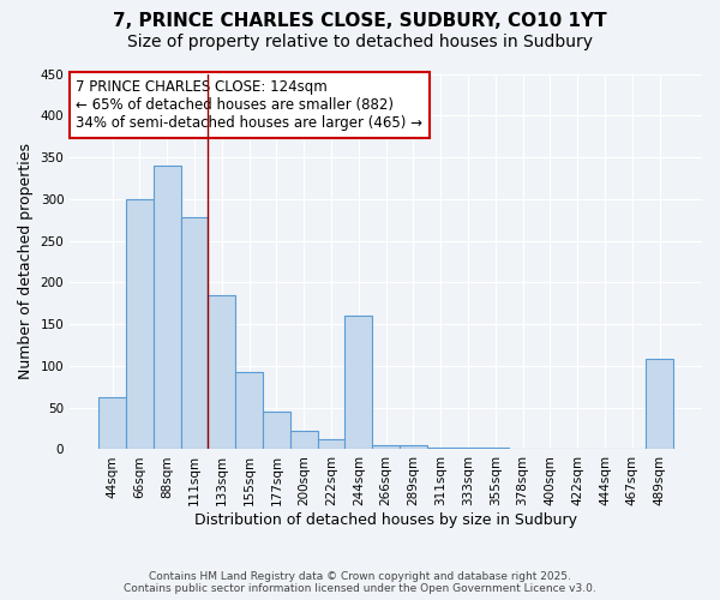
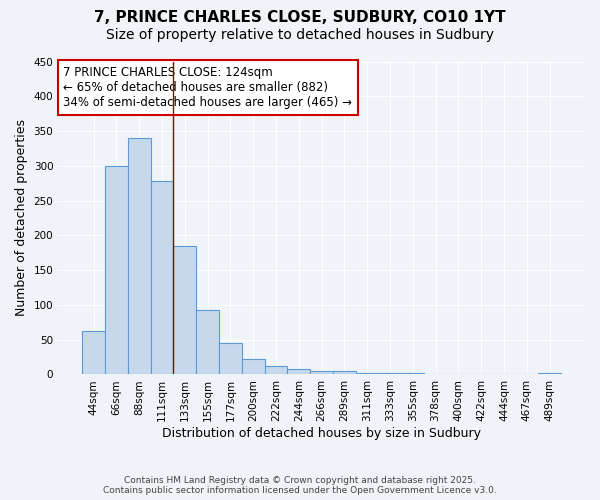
244sqm: 160 -> 8
489sqm: 108 -> 2
